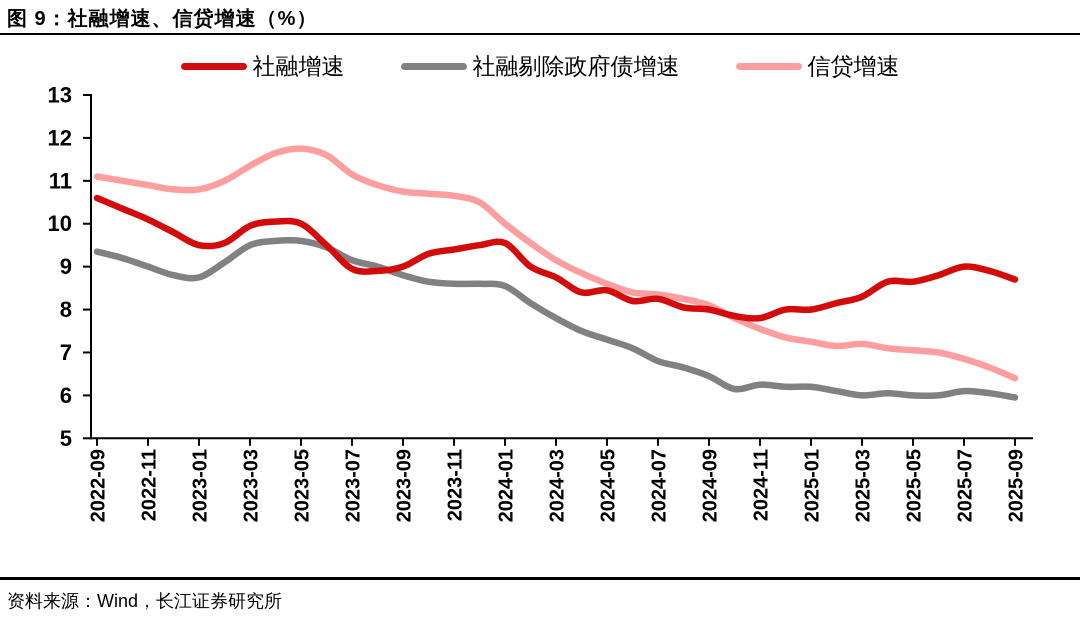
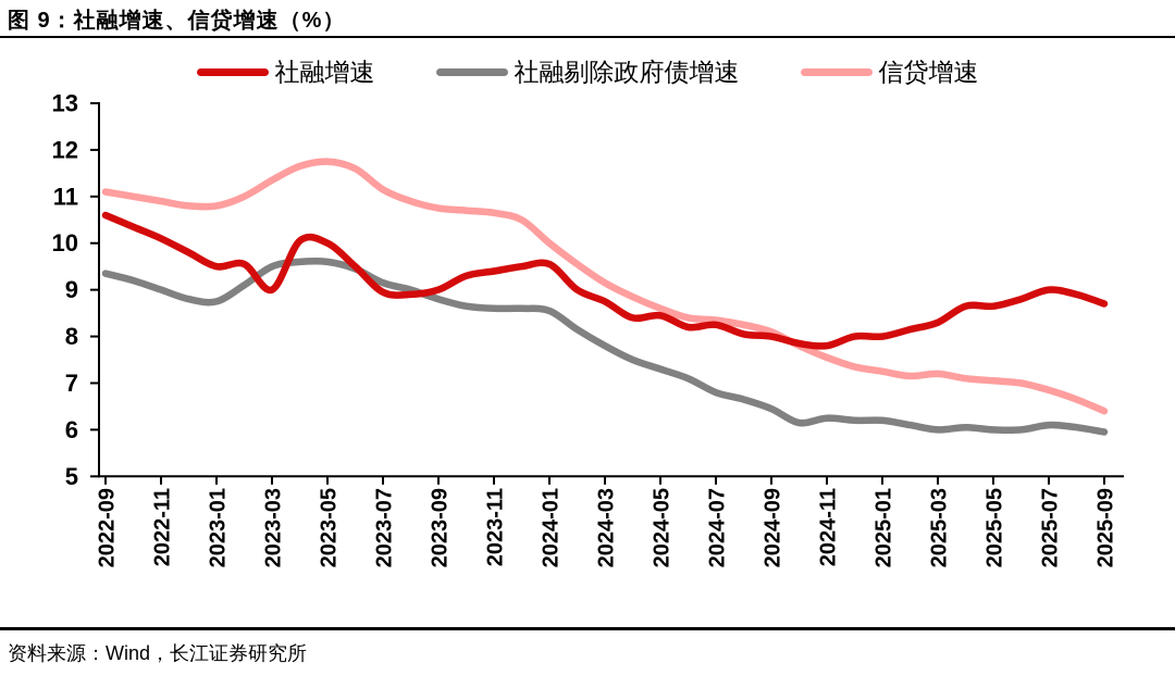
社融增速/2023-03: 9.9 -> 9.0
